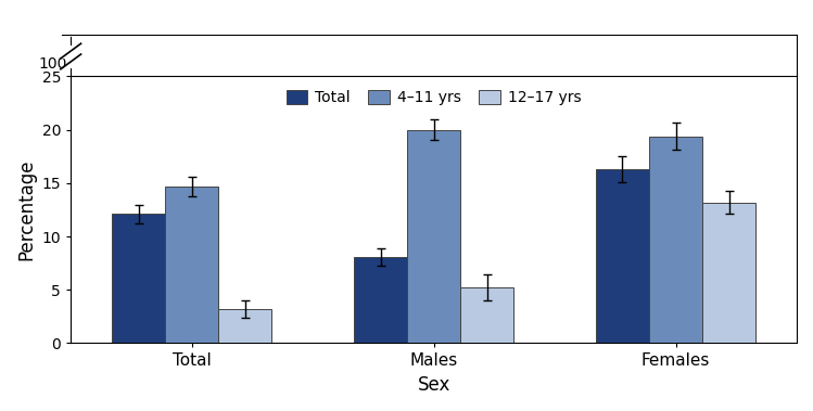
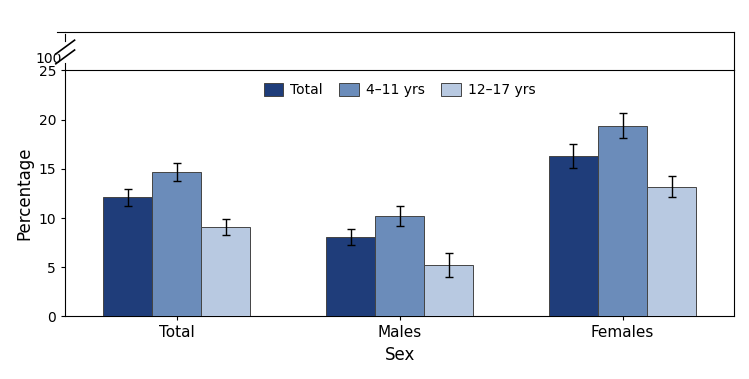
12–17 yrs/Total: 3.2 -> 9.1
4–11 yrs/Males: 20.0 -> 10.2
